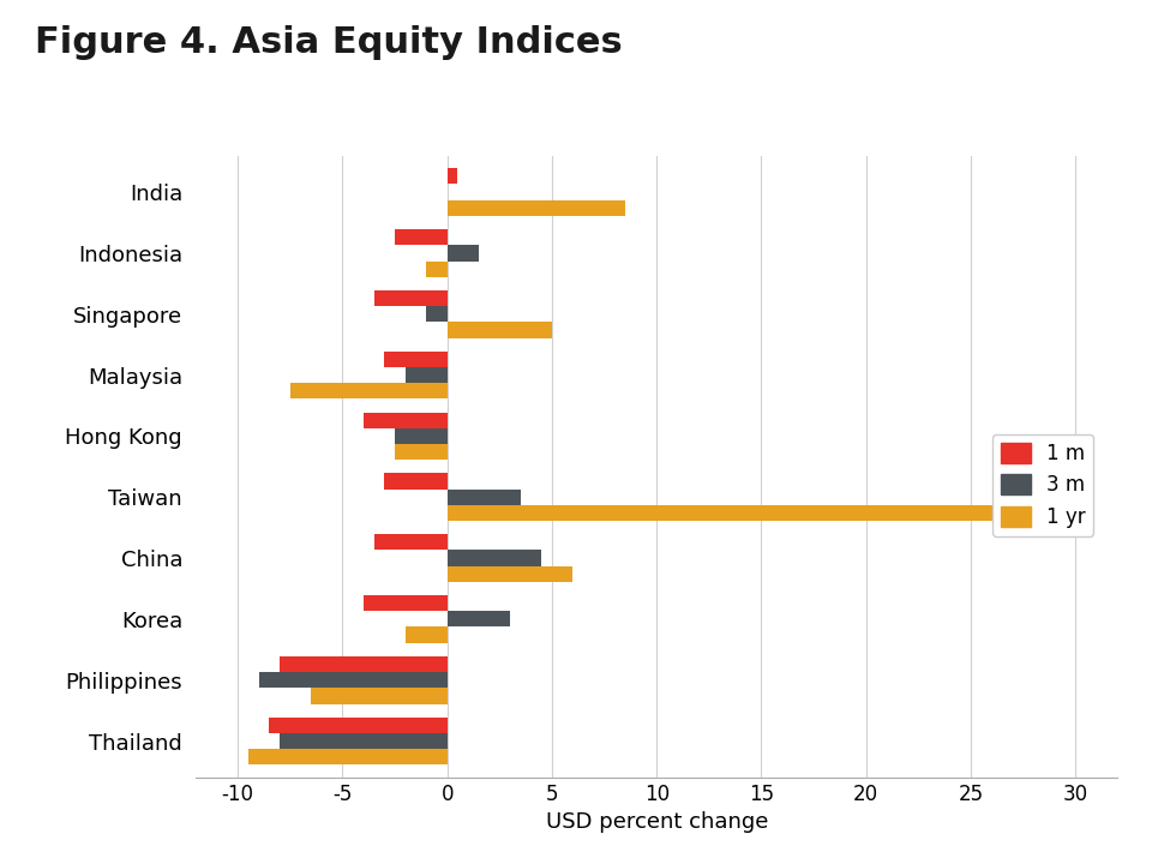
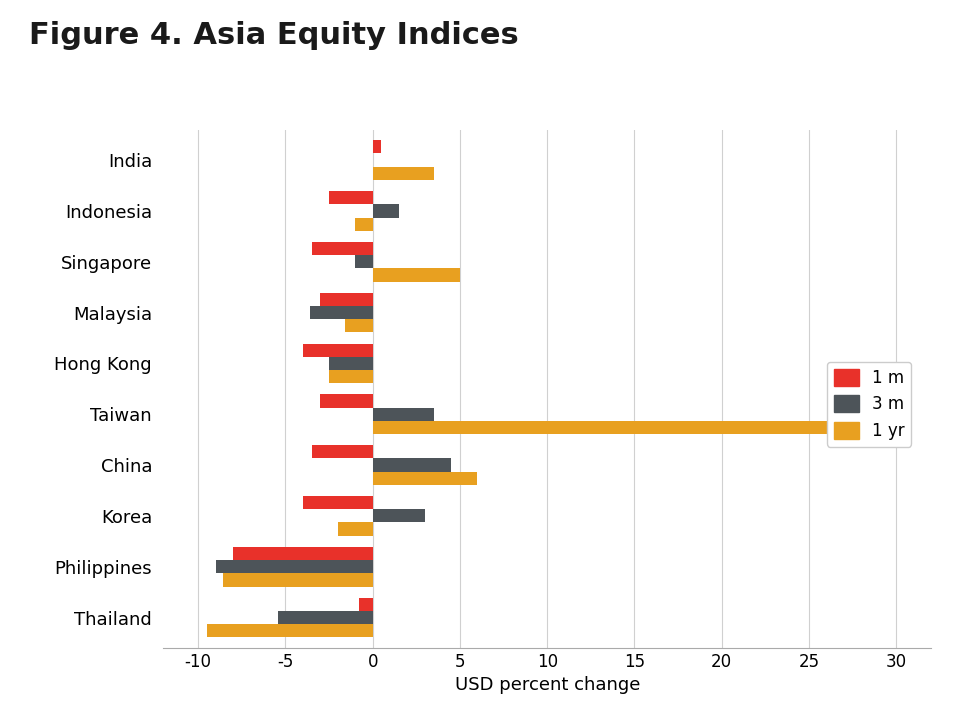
1 yr/India: 8.5 -> 3.5
3 m/Malaysia: -2.0 -> -3.6
1 yr/Malaysia: -7.5 -> -1.6
1 yr/Philippines: -6.5 -> -8.6
1 m/Thailand: -8.5 -> -0.8
3 m/Thailand: -8.0 -> -5.4
